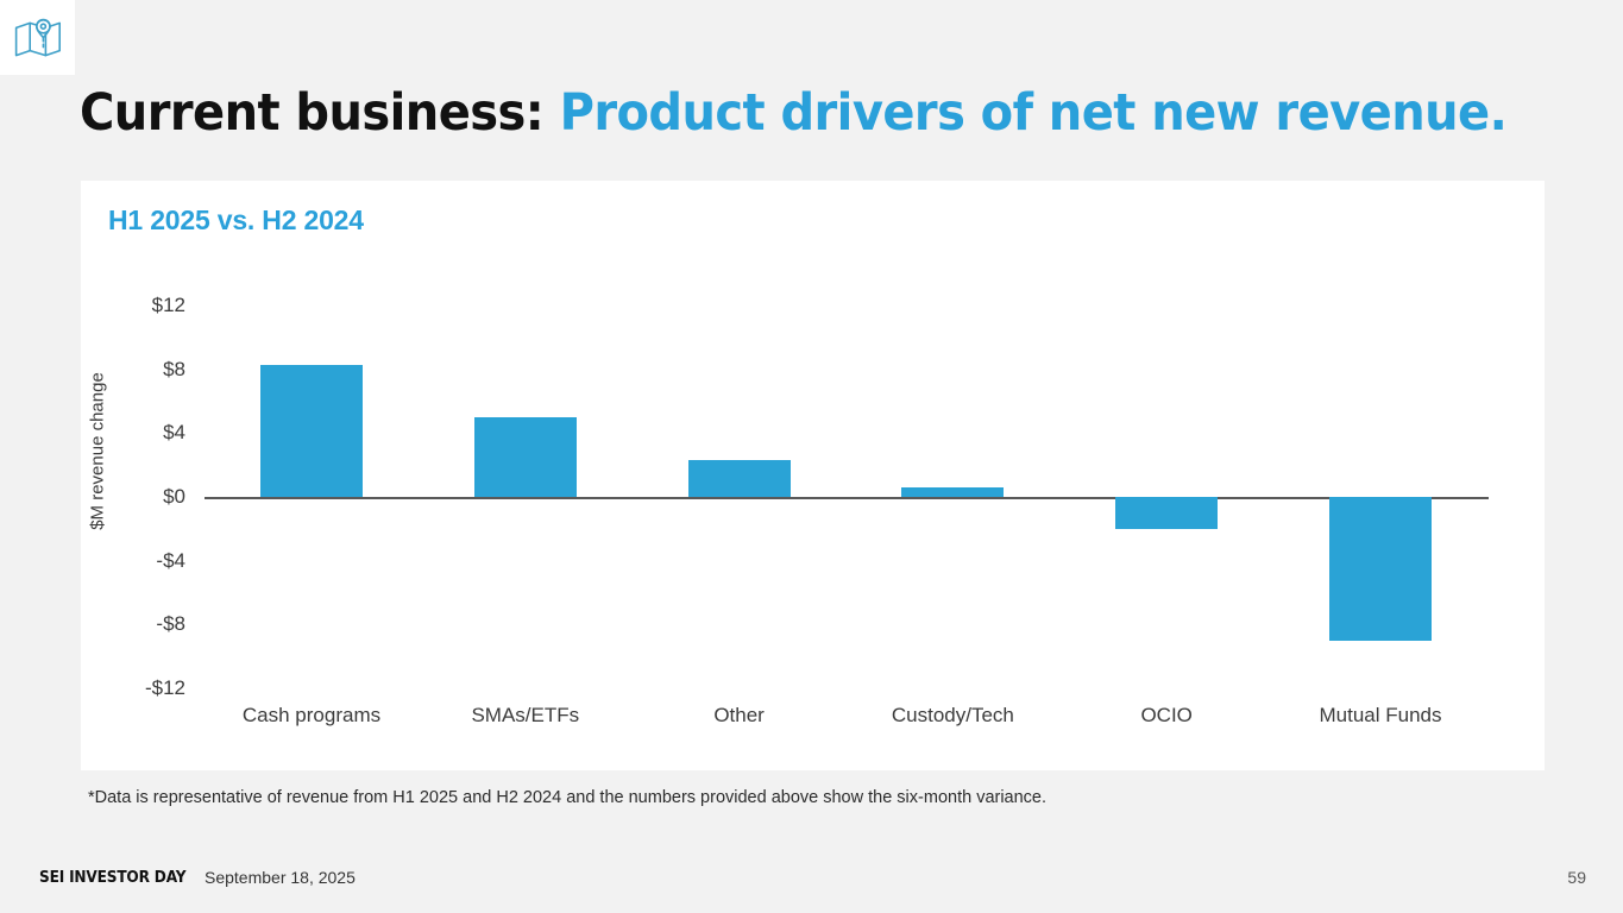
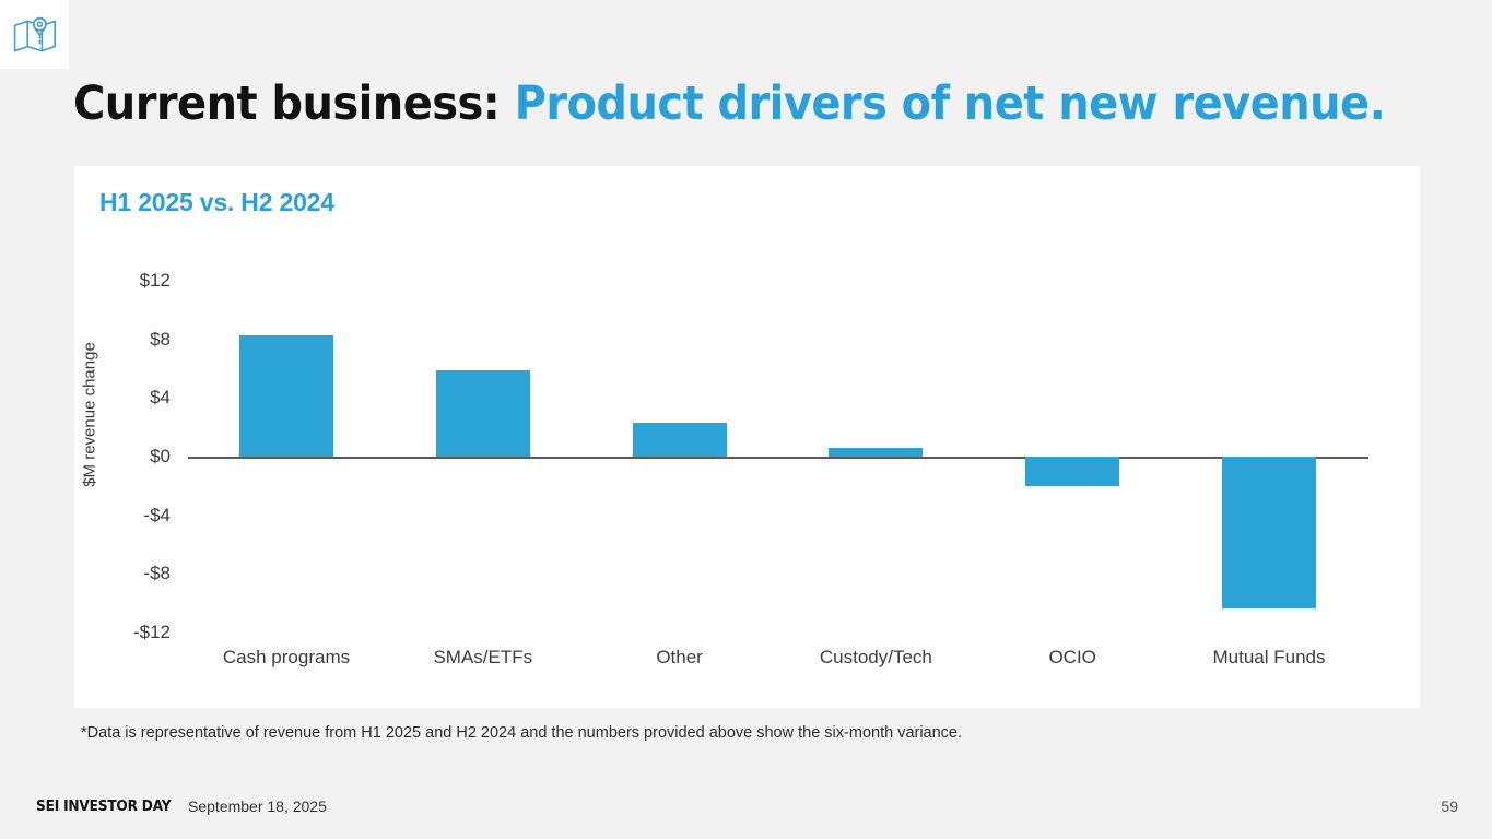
SMAs/ETFs: $5.0 -> $5.9
Mutual Funds: -$9.0 -> -$10.4
